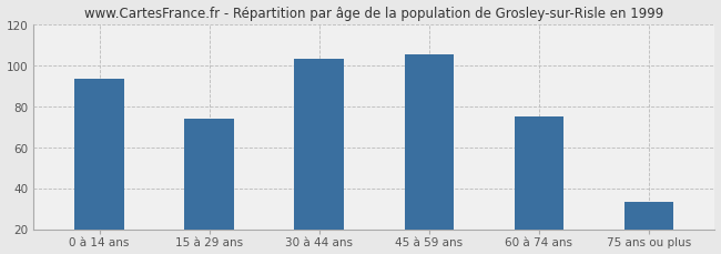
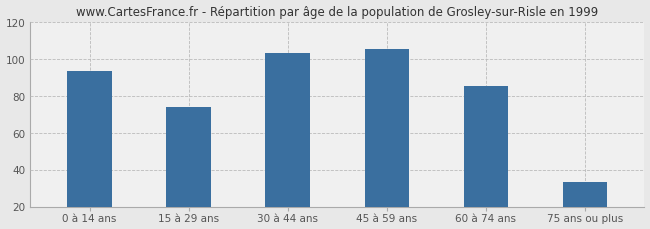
60 à 74 ans: 75 -> 85
